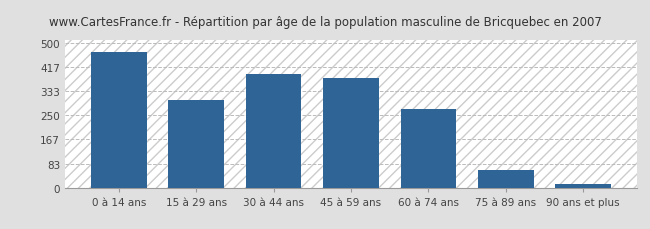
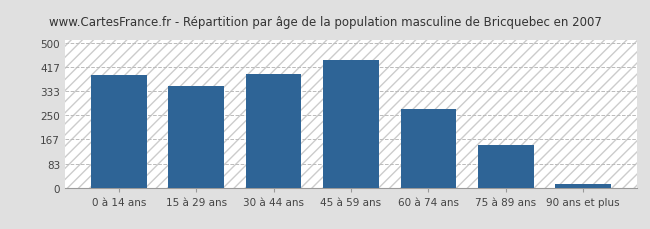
0 à 14 ans: 470 -> 390
15 à 29 ans: 305 -> 352
45 à 59 ans: 380 -> 441
75 à 89 ans: 60 -> 148
